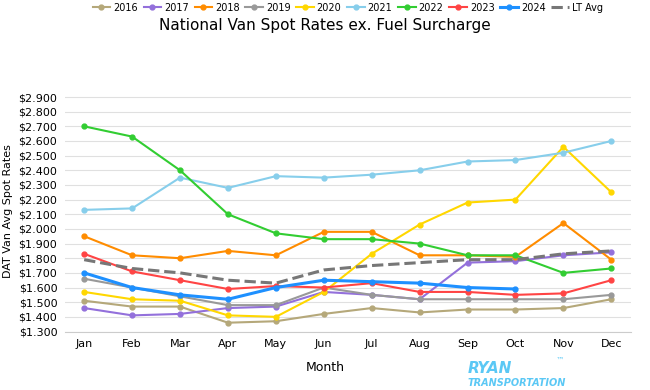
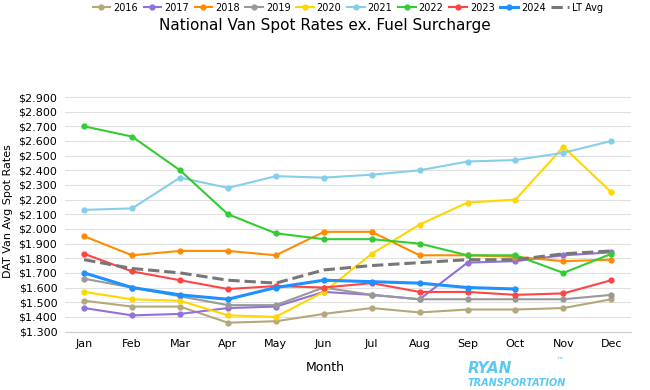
2018/Mar: $1.80 -> $1.85
2018/Nov: $2.04 -> $1.78
2022/Dec: $1.73 -> $1.83
